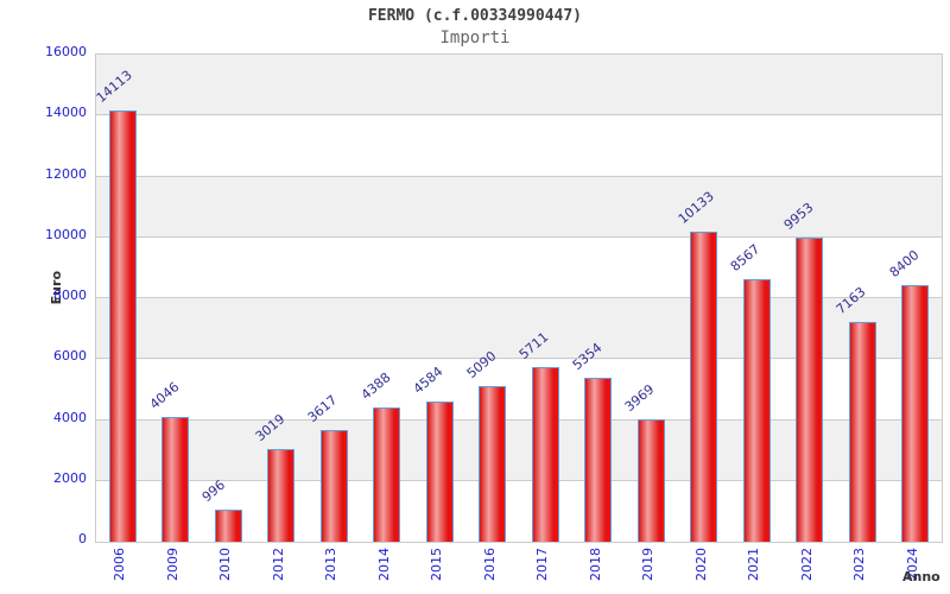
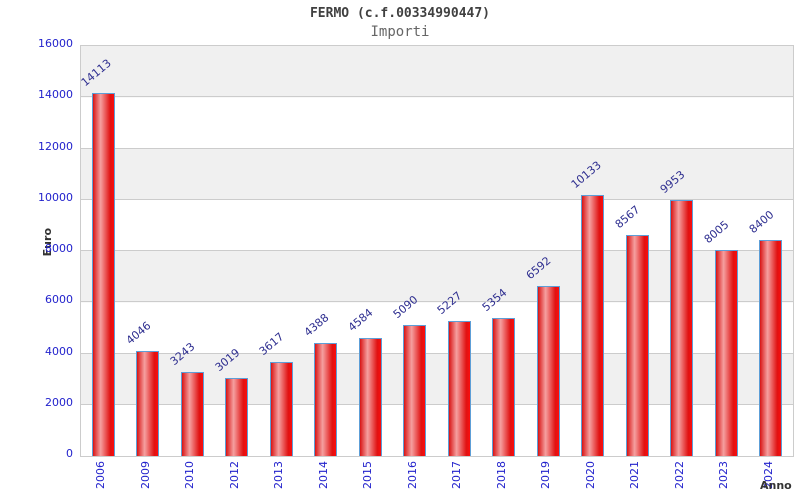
2010: 996 -> 3243
2017: 5711 -> 5227
2019: 3969 -> 6592
2023: 7163 -> 8005
